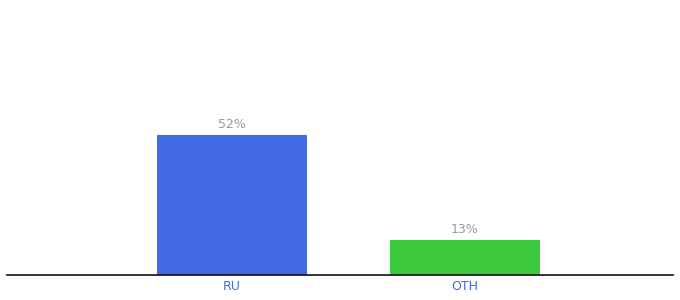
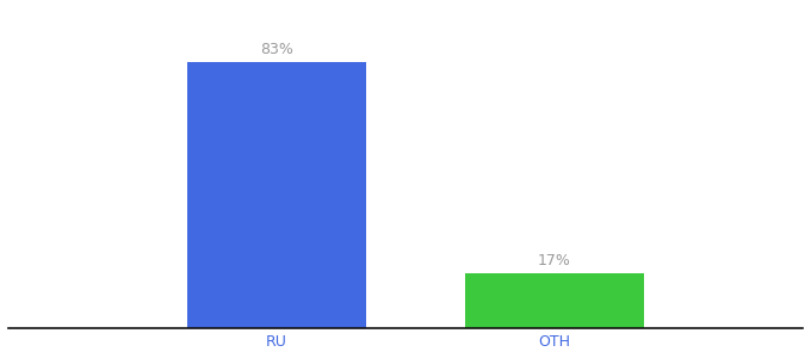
RU: 52% -> 83%
OTH: 13% -> 17%
